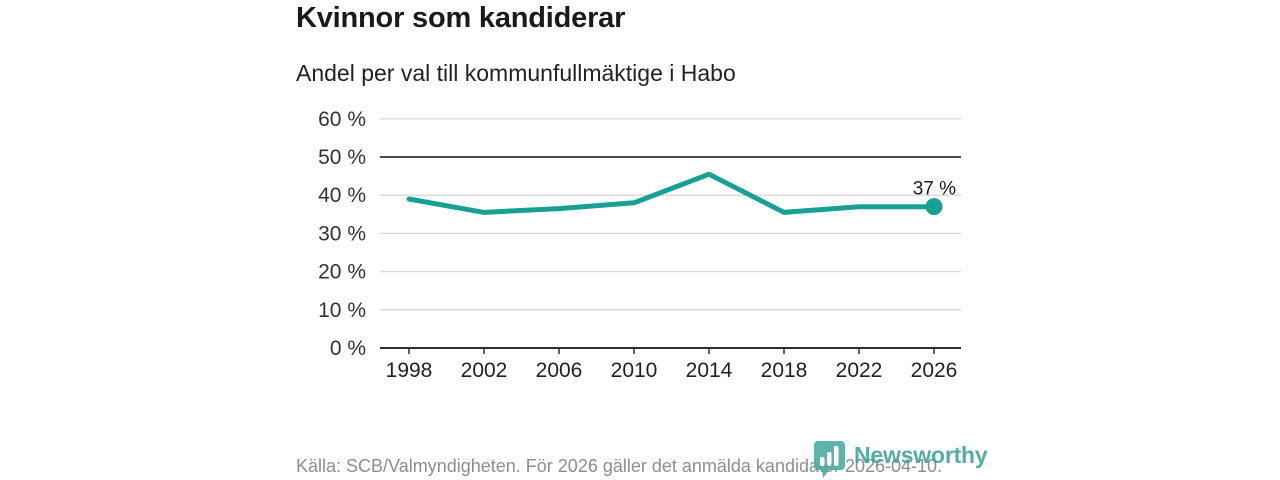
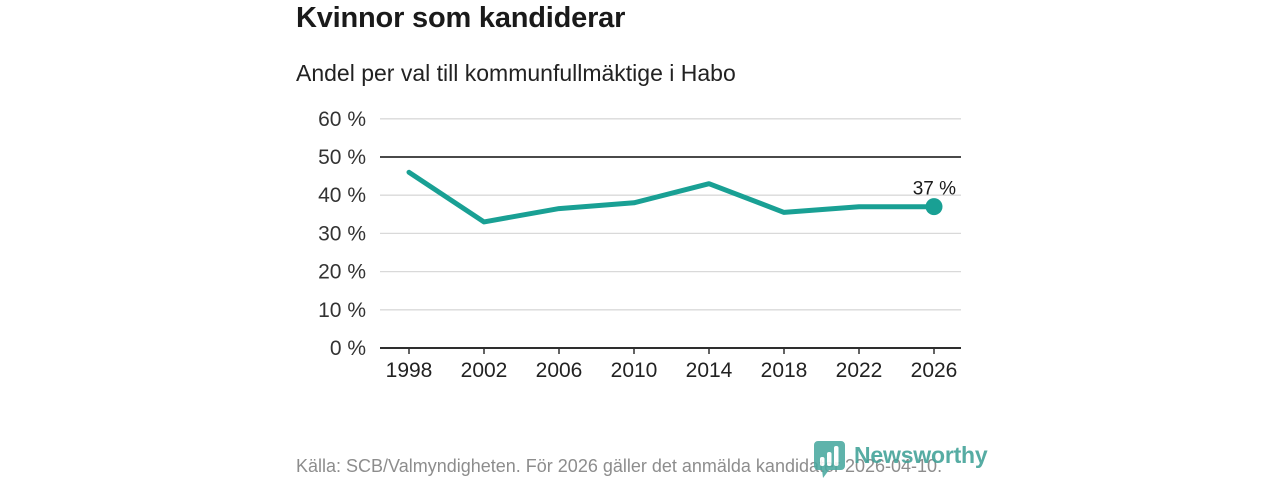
1998: 39% -> 46%
2002: 36% -> 33%
2014: 46% -> 43%
